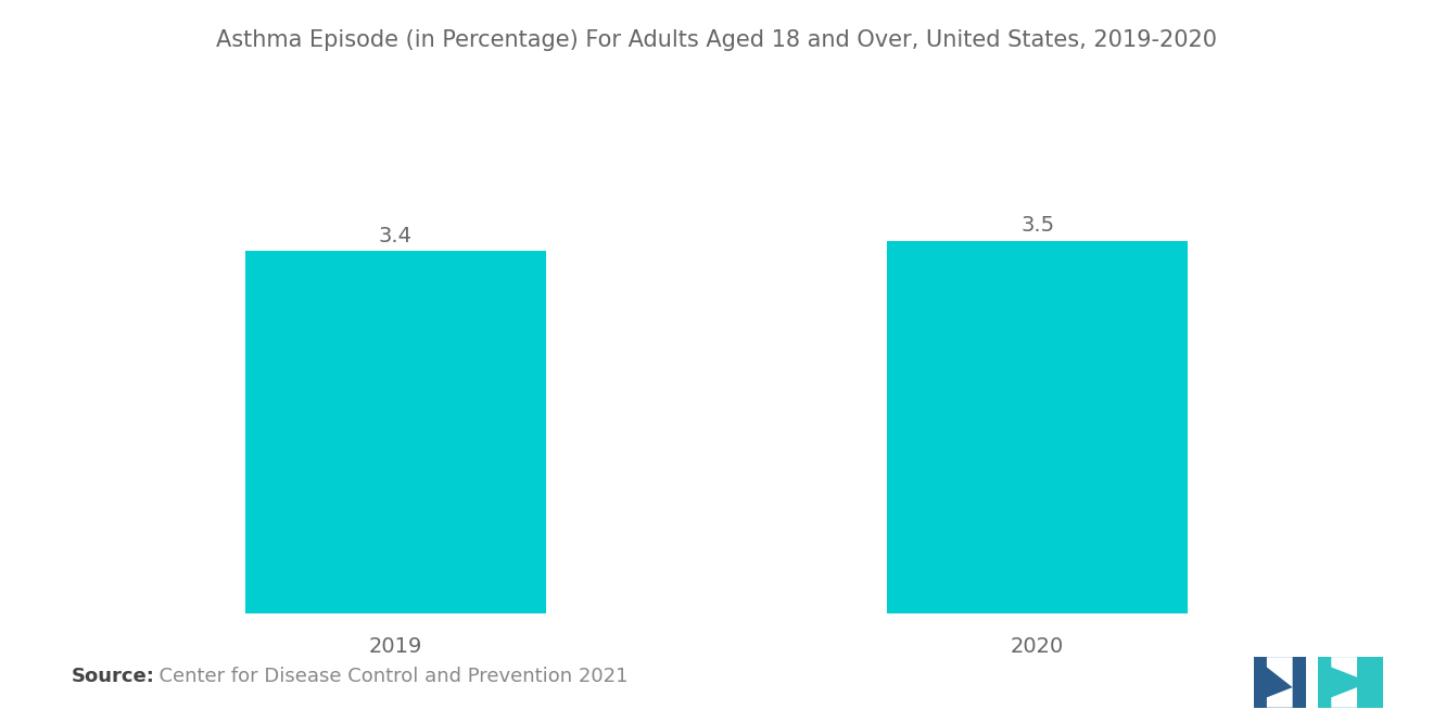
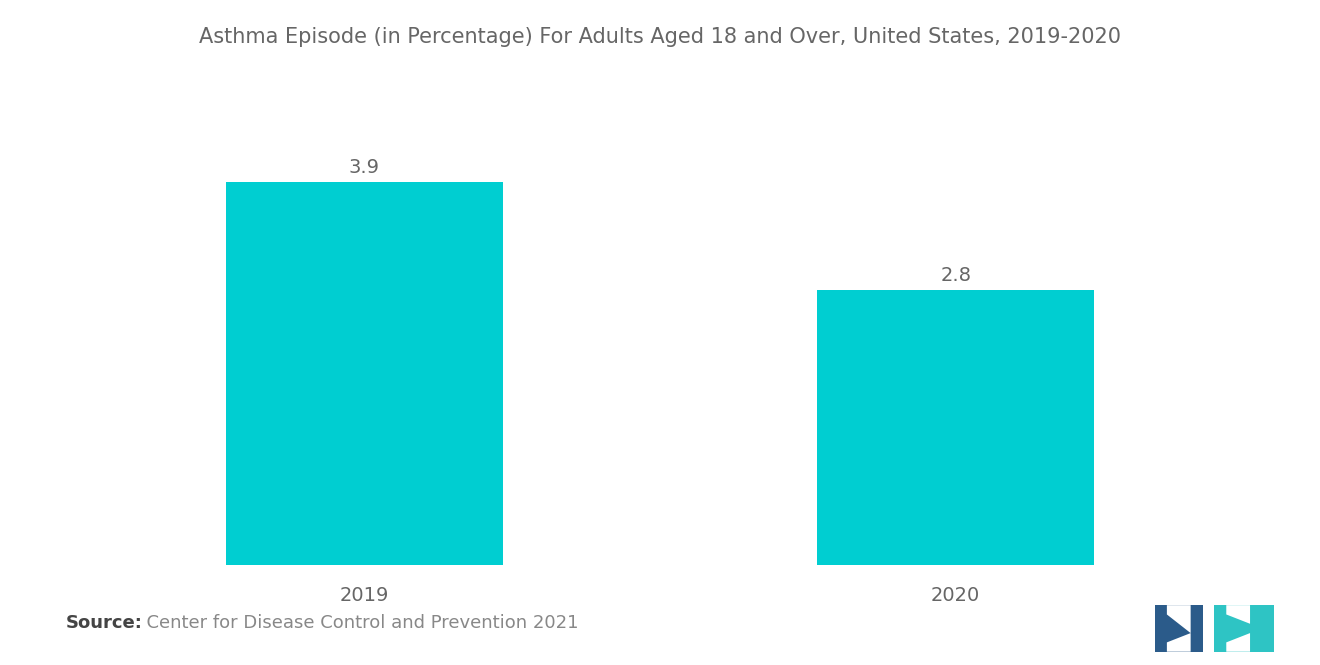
2019: 3.4 -> 3.9
2020: 3.5 -> 2.8
